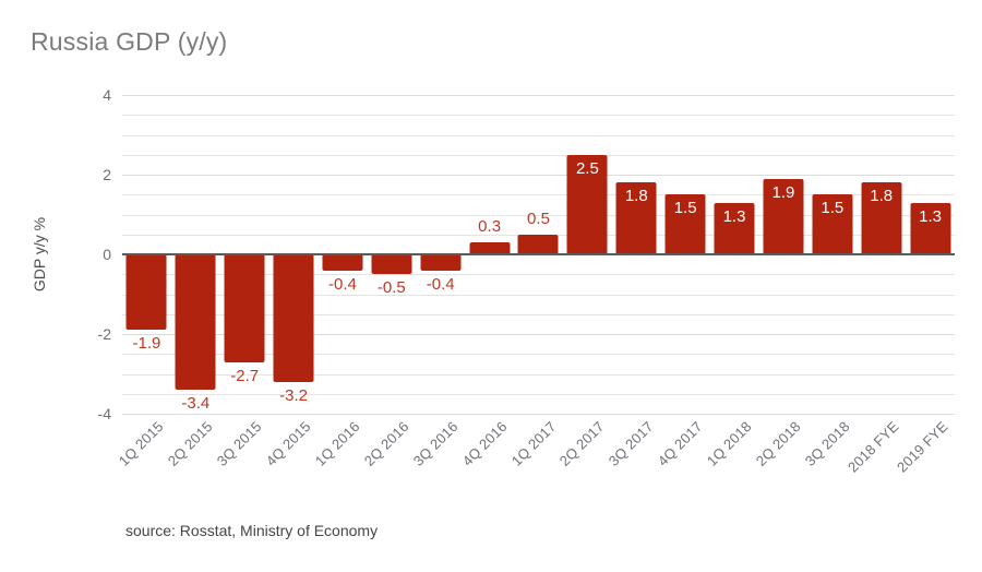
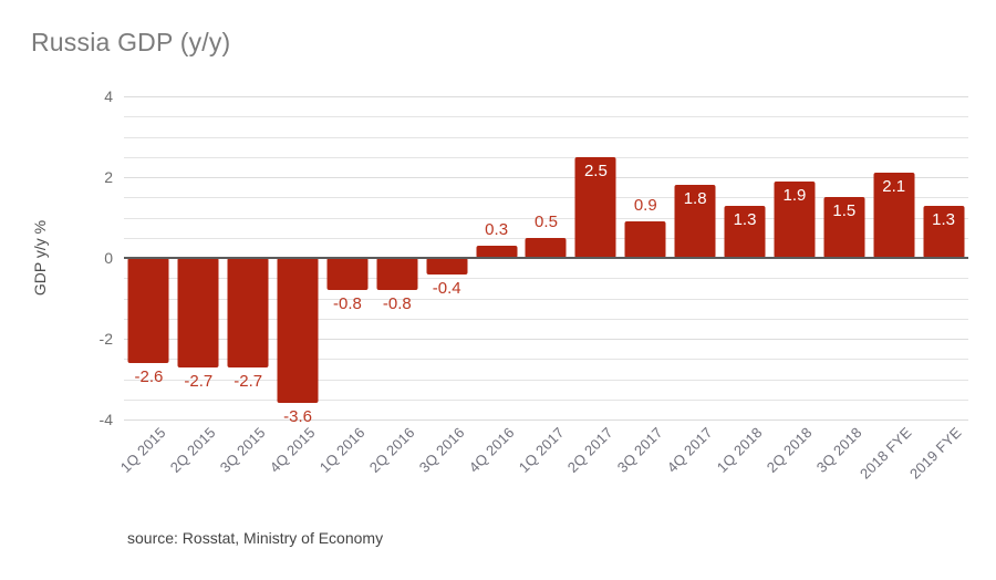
1Q 2015: -1.9 -> -2.6
2Q 2015: -3.4 -> -2.7
4Q 2015: -3.2 -> -3.6
1Q 2016: -0.4 -> -0.8
2Q 2016: -0.5 -> -0.8
3Q 2017: 1.8 -> 0.9
4Q 2017: 1.5 -> 1.8
2018 FYE: 1.8 -> 2.1
